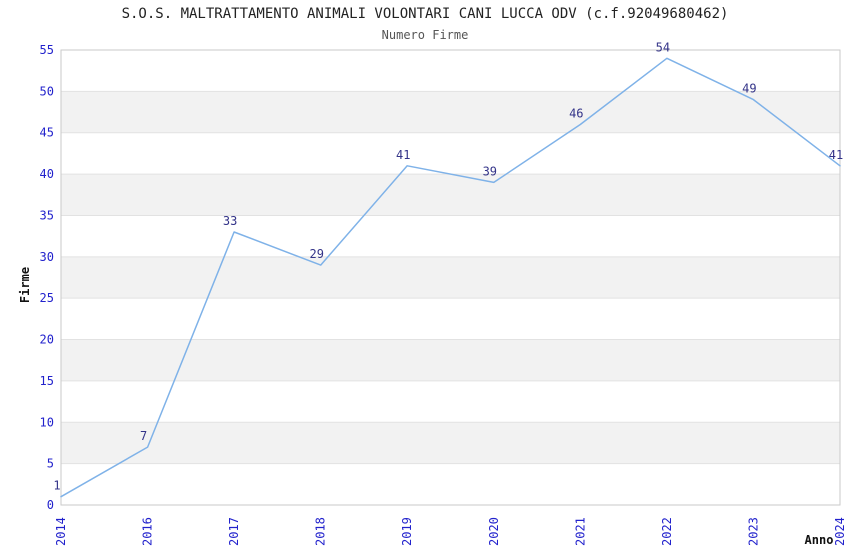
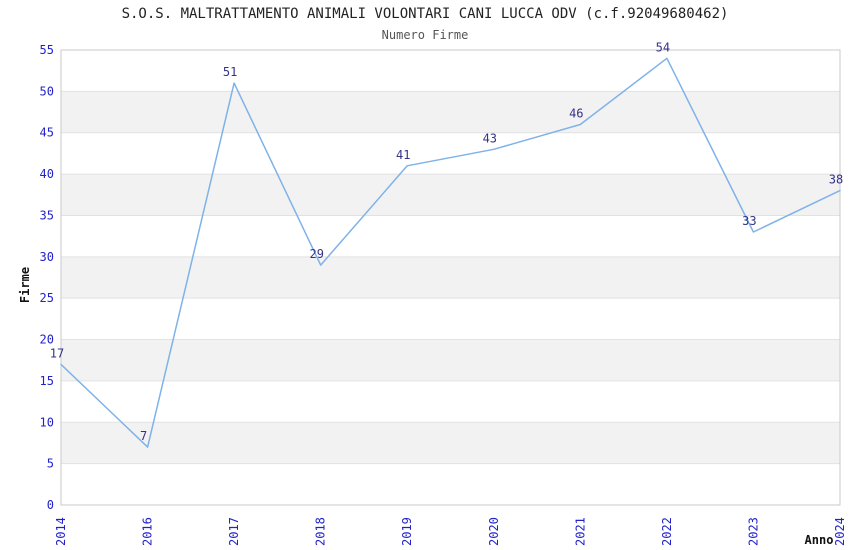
2014: 1 -> 17
2017: 33 -> 51
2020: 39 -> 43
2023: 49 -> 33
2024: 41 -> 38
